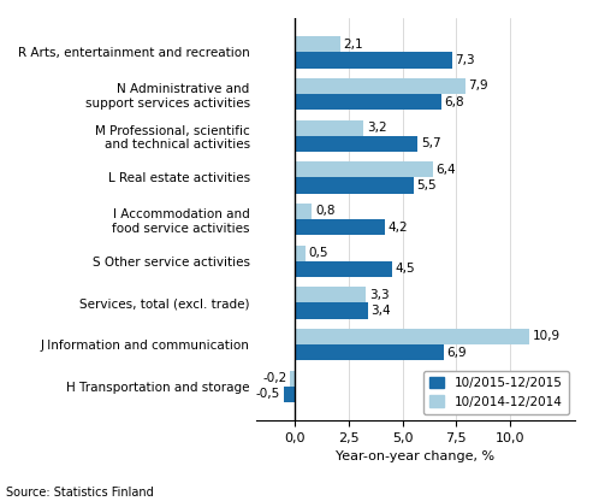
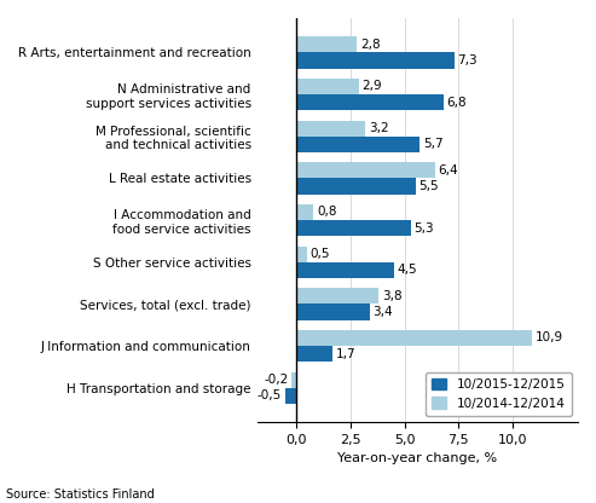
10/2014-12/2014/R Arts, entertainment and recreation: 2,1 -> 2,8
10/2014-12/2014/N Administrative and support services activities: 7,9 -> 2,9
10/2015-12/2015/I Accommodation and food service activities: 4,2 -> 5,3
10/2014-12/2014/Services, total (excl. trade): 3,3 -> 3,8
10/2015-12/2015/J Information and communication: 6,9 -> 1,7
